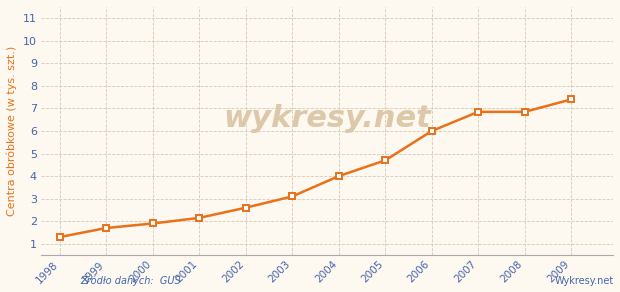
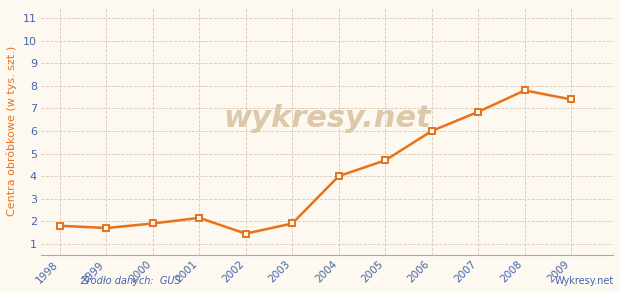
1998: 1.30 -> 1.80
2002: 2.60 -> 1.45
2003: 3.10 -> 1.90
2008: 6.85 -> 7.80
